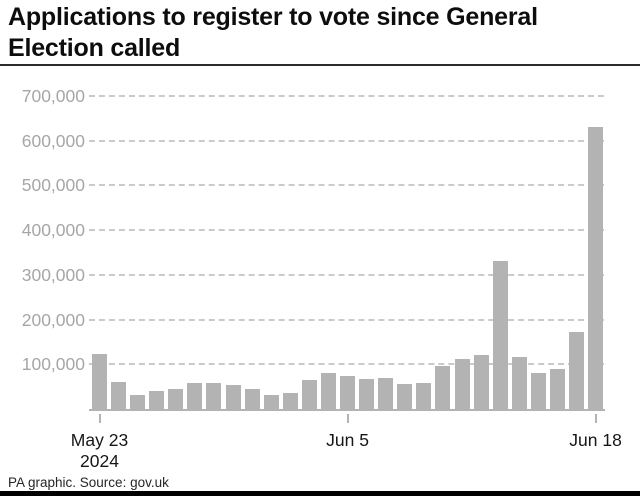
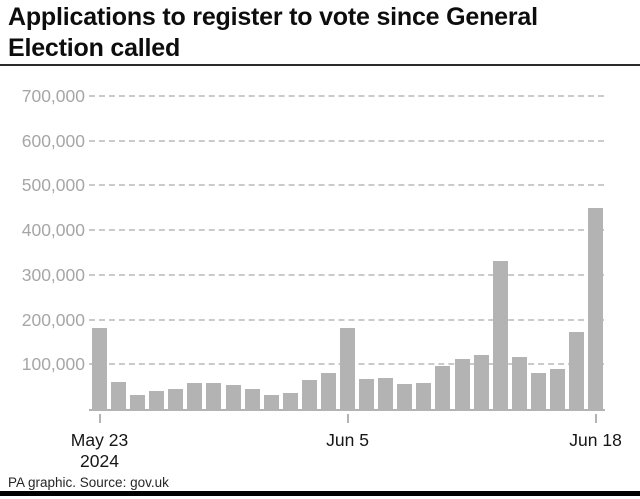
May 23: 120000 -> 180000
Jun 5: 70000 -> 180000
Jun 18: 630000 -> 450000
